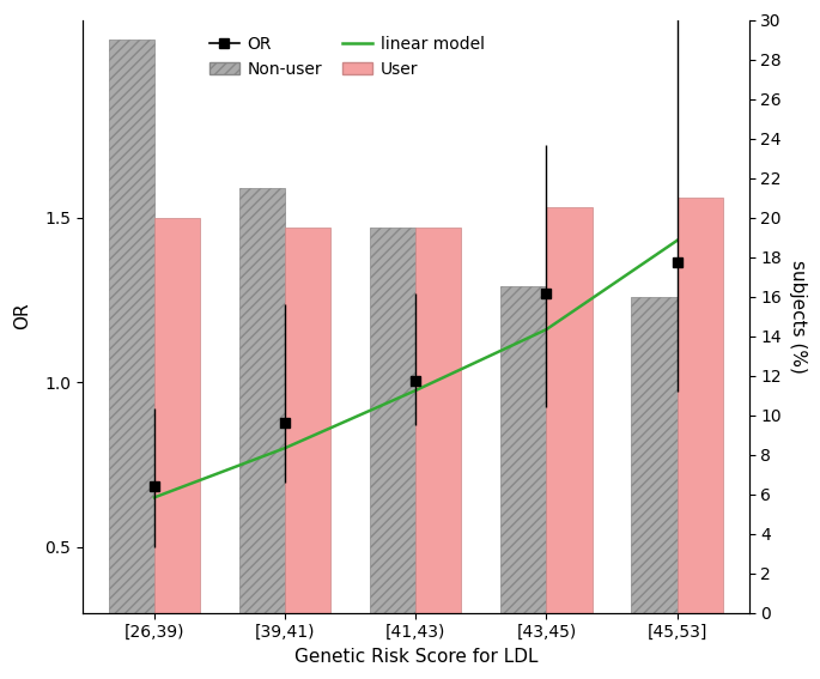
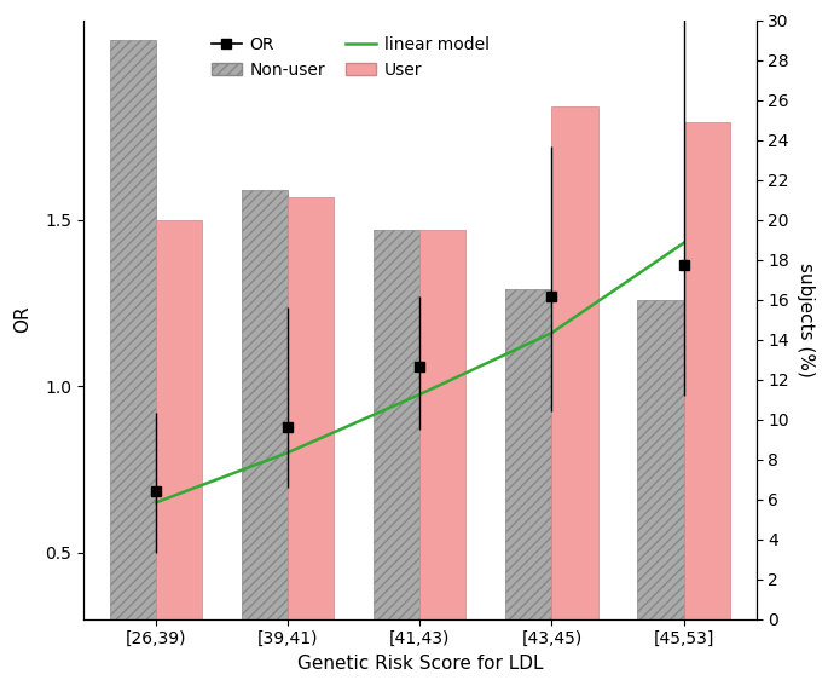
User/[39,41): 19.5 -> 21.1
OR/[41,43): 1.005 -> 1.060
User/[43,45): 20.5 -> 25.7
User/[45,53]: 21.0 -> 24.9
